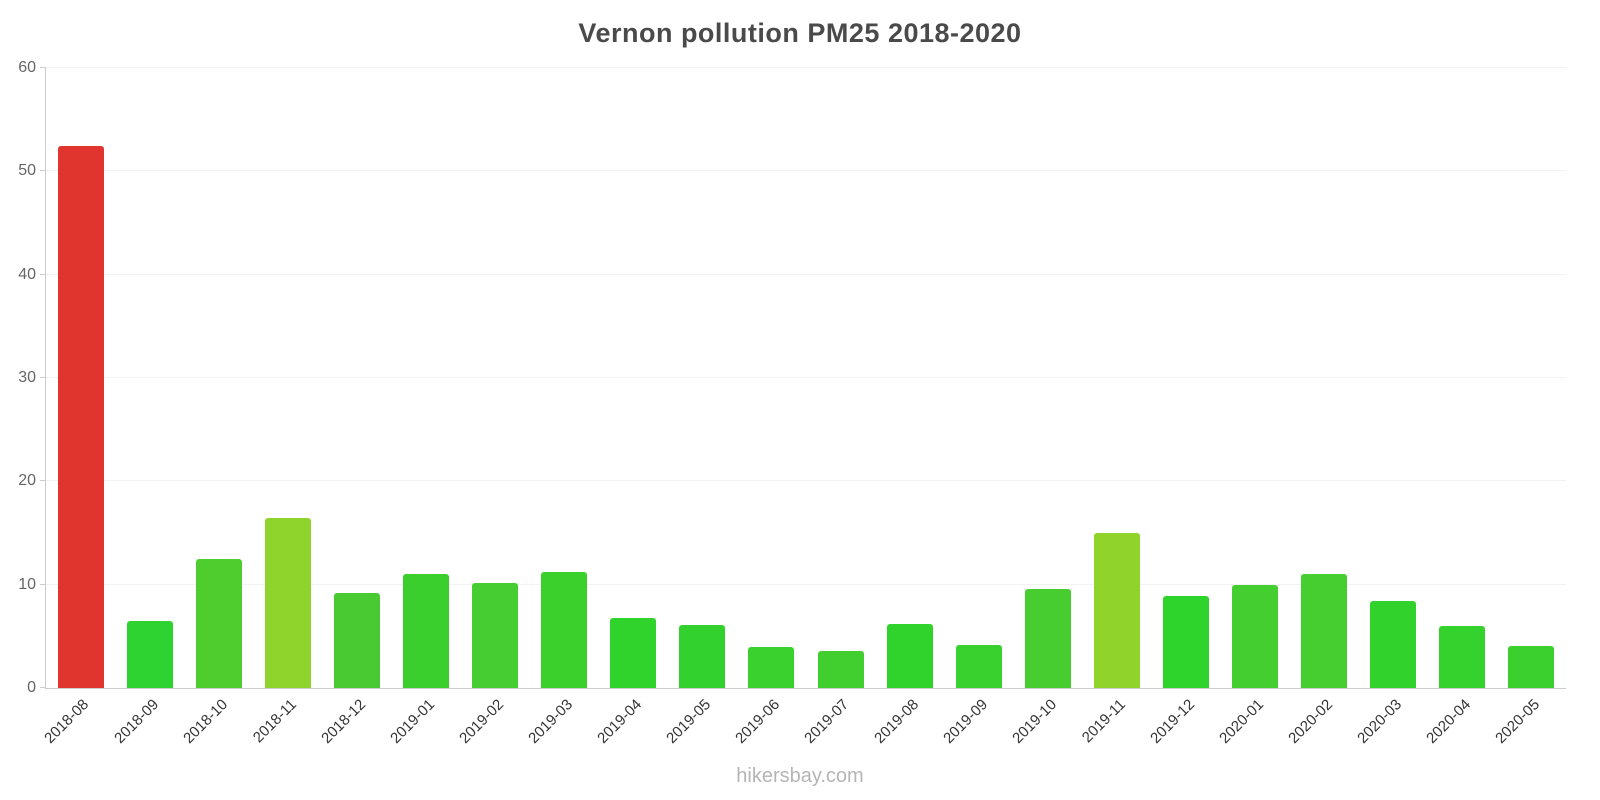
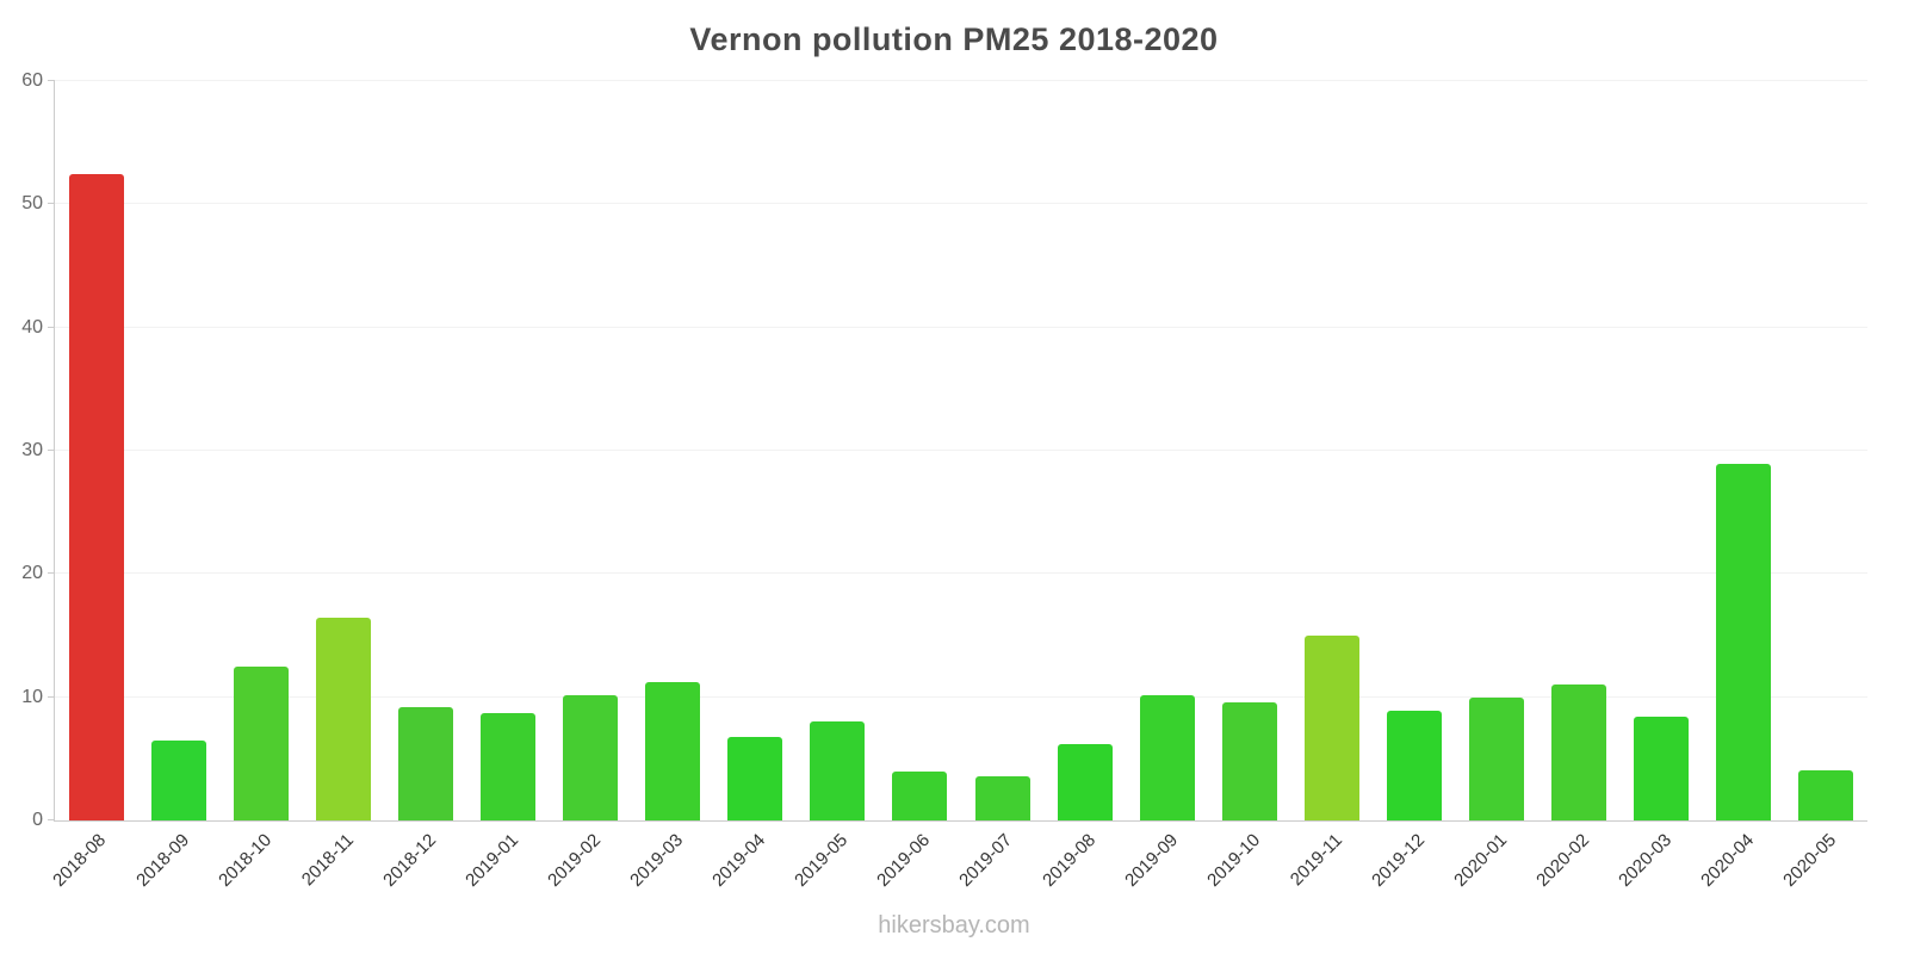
2019-01: 11.0 -> 8.7
2019-05: 6.1 -> 8.0
2019-09: 4.2 -> 10.2
2020-04: 6.0 -> 28.9
